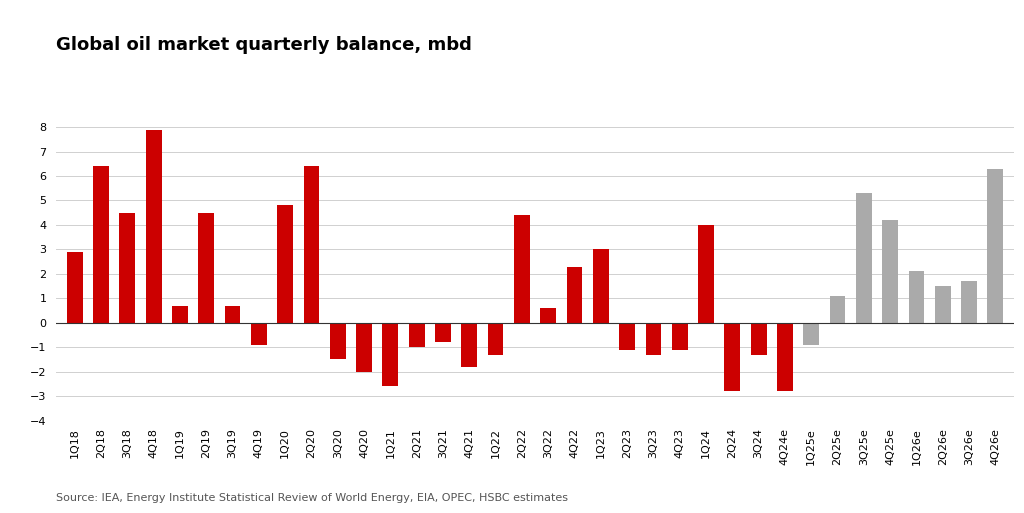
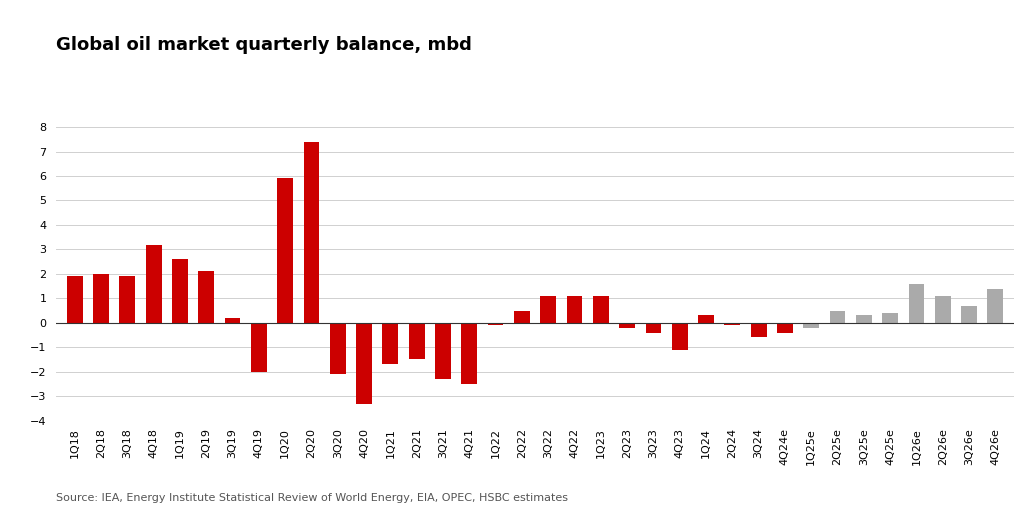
1Q18: 2.9 -> 1.9
2Q18: 6.4 -> 2.0
3Q18: 4.5 -> 1.9
4Q18: 7.9 -> 3.2
1Q19: 0.7 -> 2.6
2Q19: 4.5 -> 2.1
3Q19: 0.7 -> 0.2
4Q19: -0.9 -> -2.0
1Q20: 4.8 -> 5.9
2Q20: 6.4 -> 7.4
3Q20: -1.5 -> -2.1
4Q20: -2.0 -> -3.3
1Q21: -2.6 -> -1.7
2Q21: -1.0 -> -1.5
3Q21: -0.8 -> -2.3
4Q21: -1.8 -> -2.5
1Q22: -1.3 -> -0.1
2Q22: 4.4 -> 0.5
3Q22: 0.6 -> 1.1
4Q22: 2.3 -> 1.1
1Q23: 3.0 -> 1.1
2Q23: -1.1 -> -0.2
3Q23: -1.3 -> -0.4
1Q24: 4.0 -> 0.3
2Q24: -2.8 -> -0.1
3Q24: -1.3 -> -0.6
4Q24e: -2.8 -> -0.4
1Q25e: -0.9 -> -0.2
2Q25e: 1.1 -> 0.5
3Q25e: 5.3 -> 0.3
4Q25e: 4.2 -> 0.4
1Q26e: 2.1 -> 1.6
2Q26e: 1.5 -> 1.1
3Q26e: 1.7 -> 0.7
4Q26e: 6.3 -> 1.4
